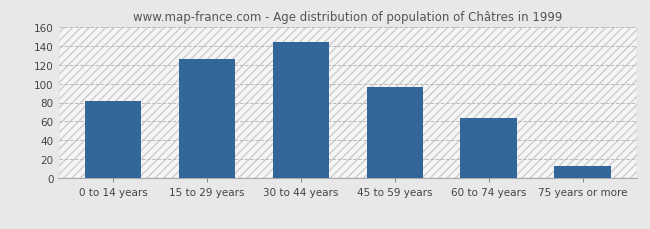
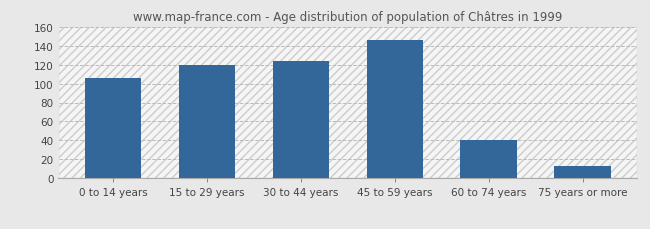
0 to 14 years: 82 -> 106
15 to 29 years: 126 -> 120
30 to 44 years: 144 -> 124
45 to 59 years: 96 -> 146
60 to 74 years: 64 -> 41
